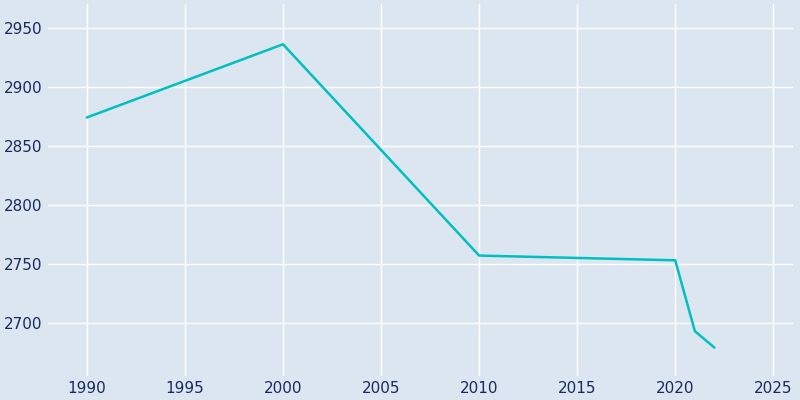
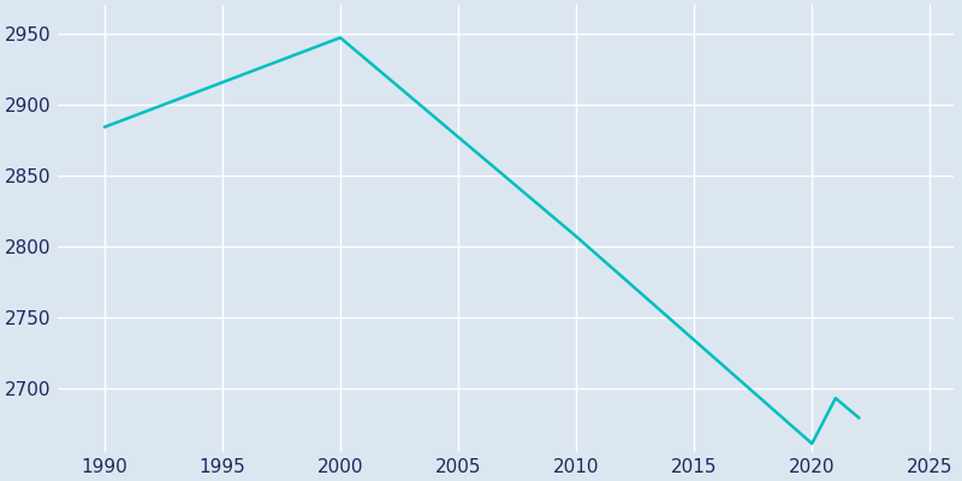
1990: 2874 -> 2884
2000: 2936 -> 2947
2010: 2757 -> 2807
2020: 2753 -> 2661
